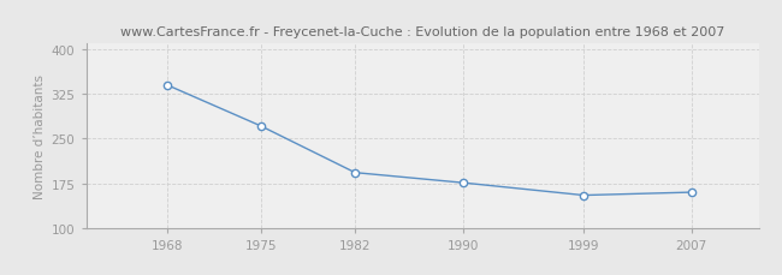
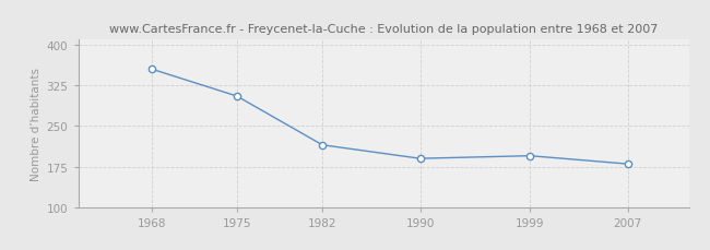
1968: 340 -> 355
1975: 271 -> 305
1982: 193 -> 215
1990: 176 -> 190
1999: 155 -> 195
2007: 160 -> 180
